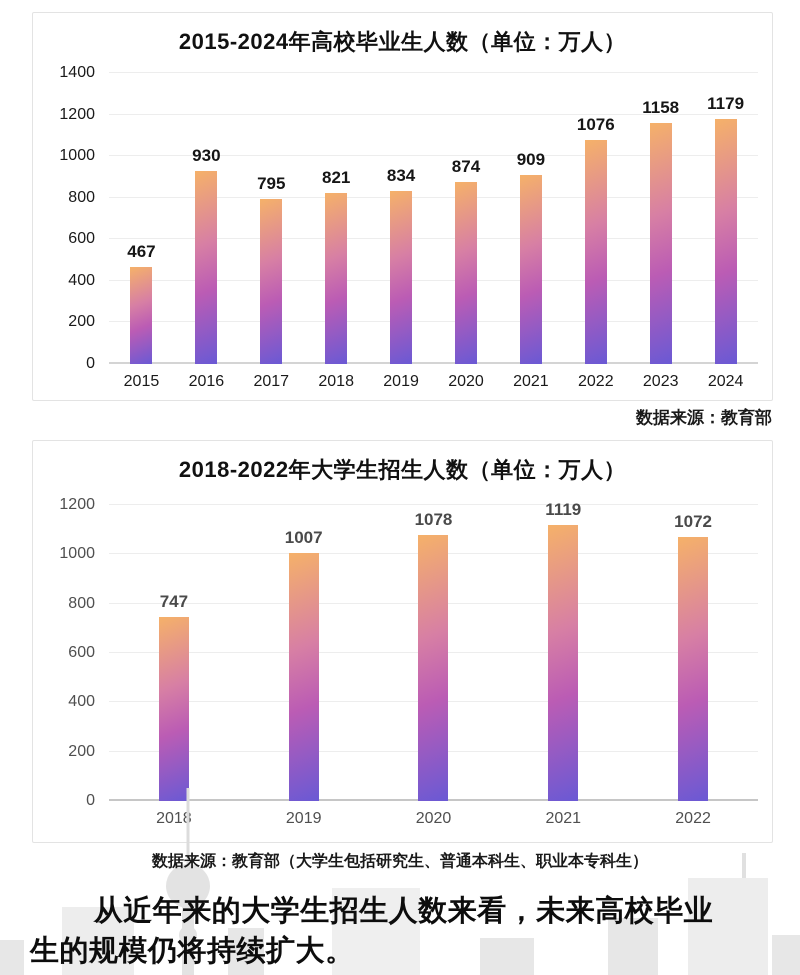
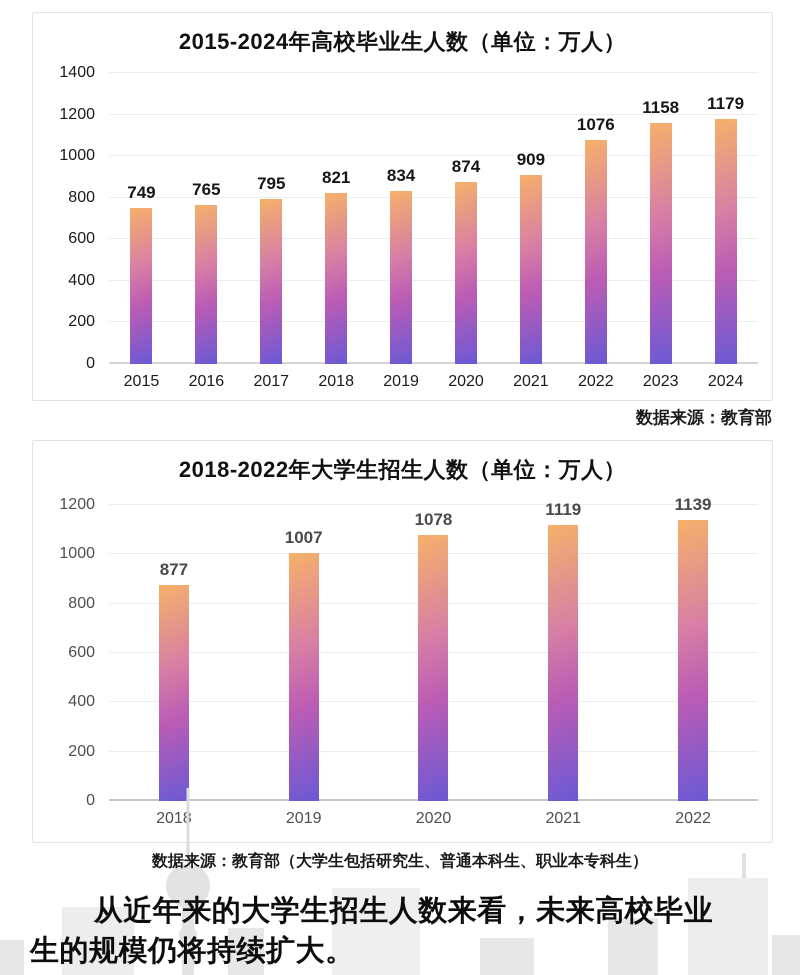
2015-2024年高校毕业生人数（单位：万人）/2015: 467 -> 749
2015-2024年高校毕业生人数（单位：万人）/2016: 930 -> 765
2018-2022年大学生招生人数（单位：万人）/2018: 747 -> 877
2018-2022年大学生招生人数（单位：万人）/2022: 1072 -> 1139
